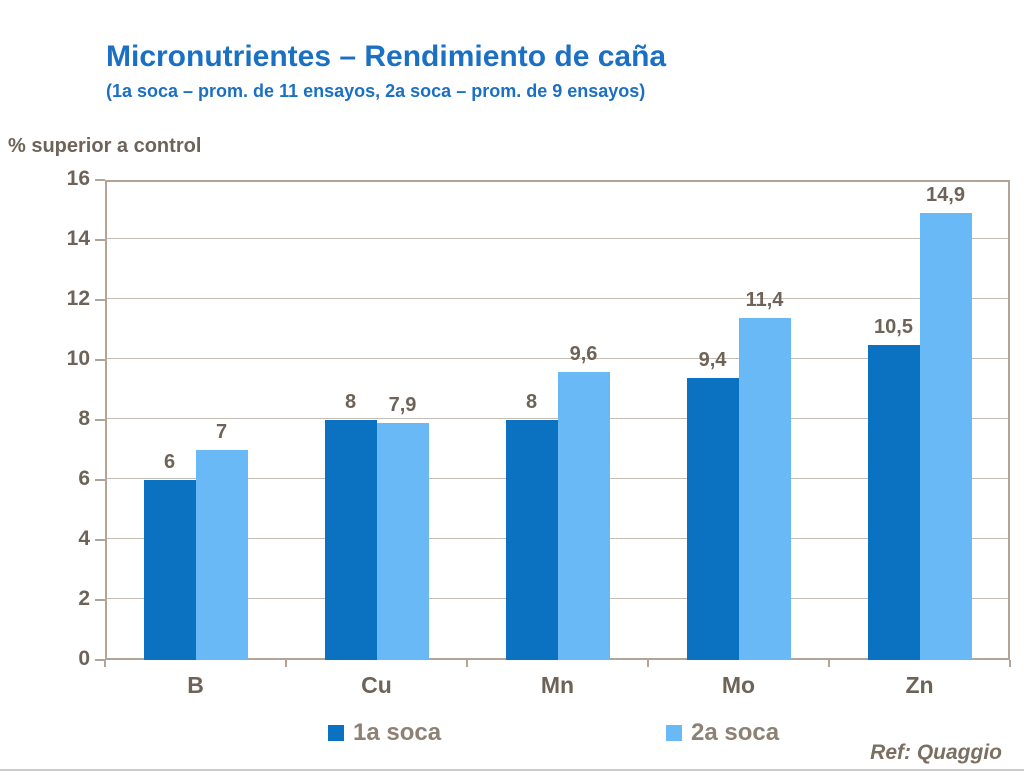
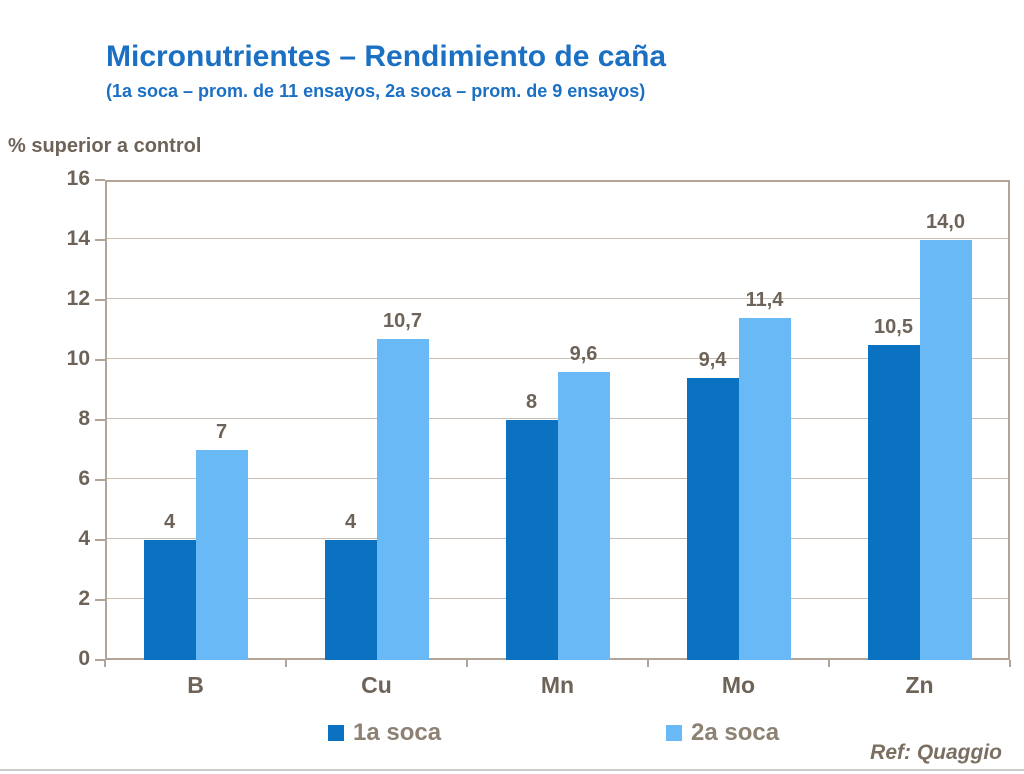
1a soca/B: 6 -> 4
1a soca/Cu: 8 -> 4
2a soca/Cu: 7,9 -> 10,7
2a soca/Zn: 14,9 -> 14,0
